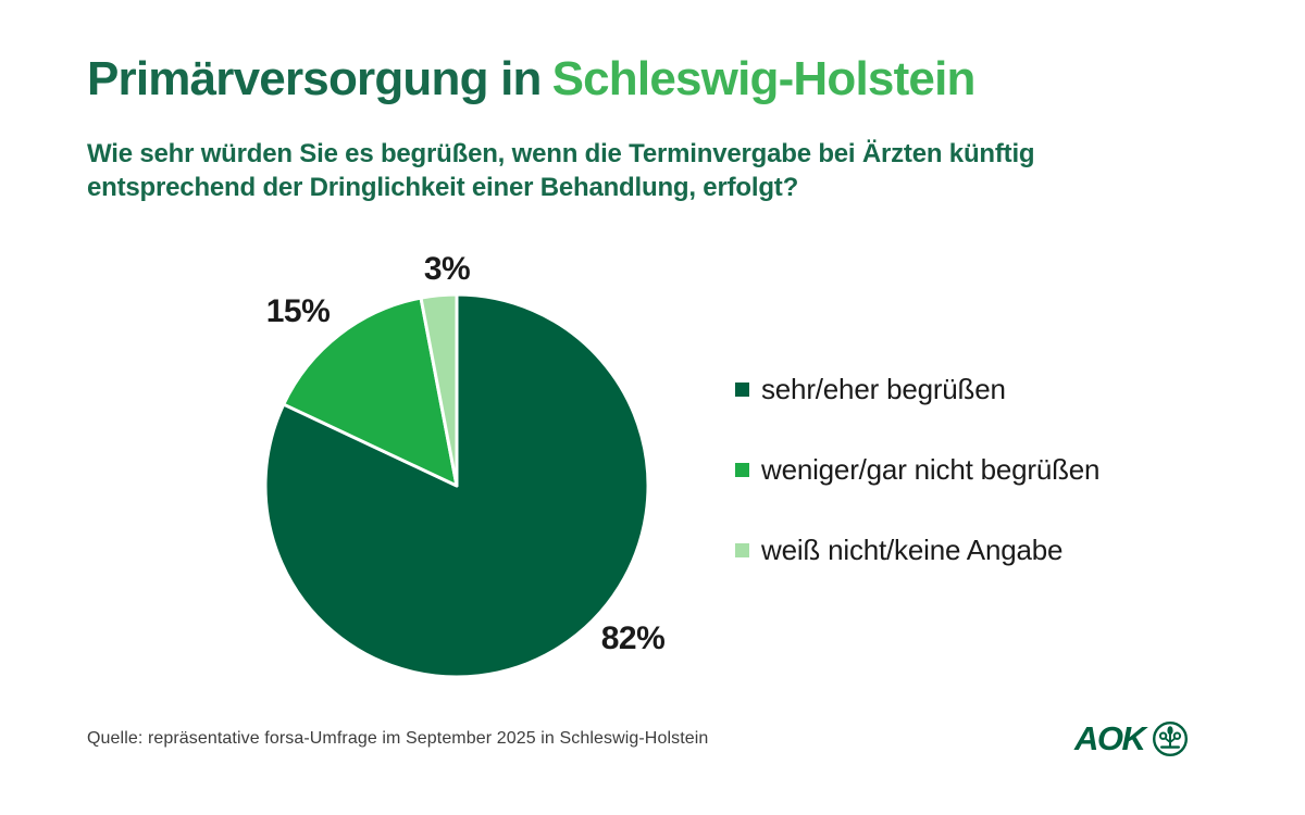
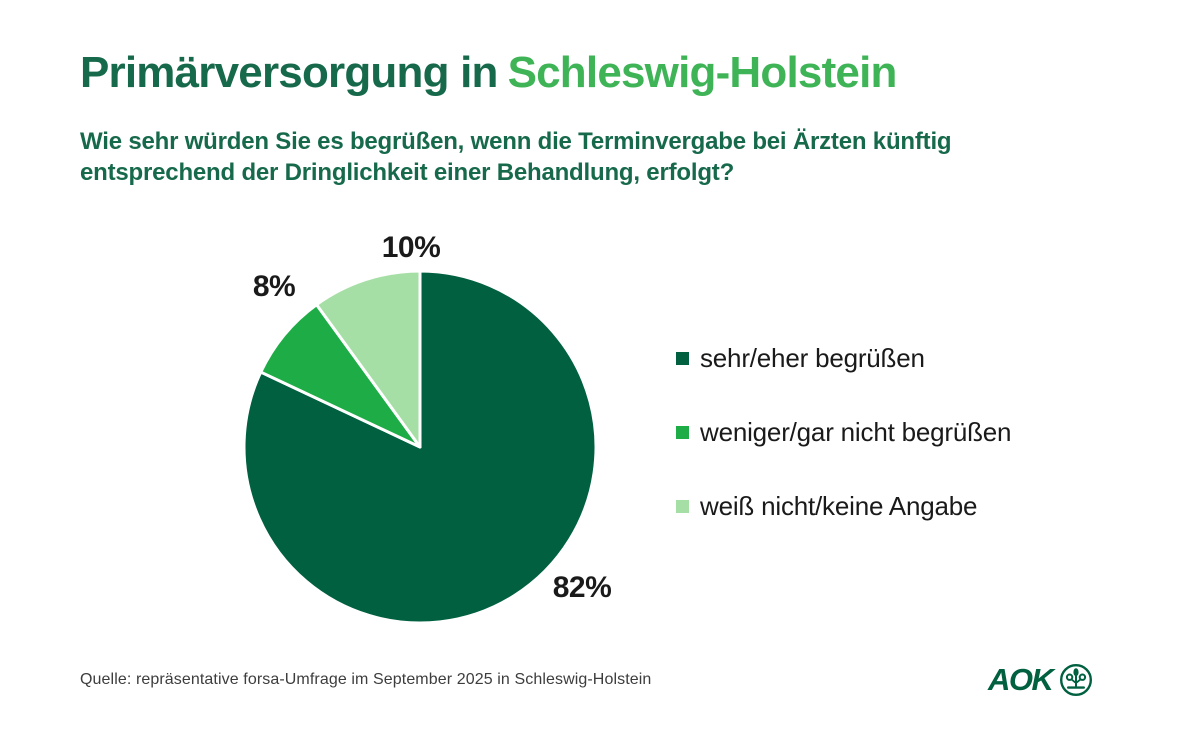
weniger/gar nicht begrüßen: 15% -> 8%
weiß nicht/keine Angabe: 3% -> 10%
